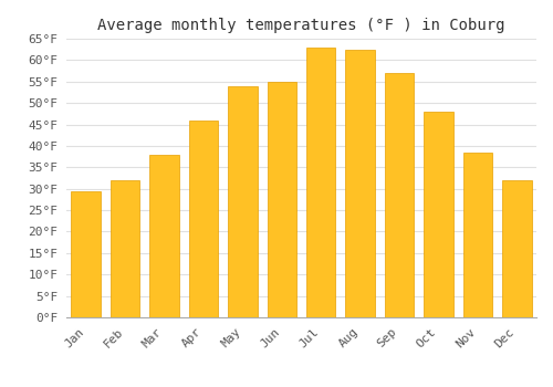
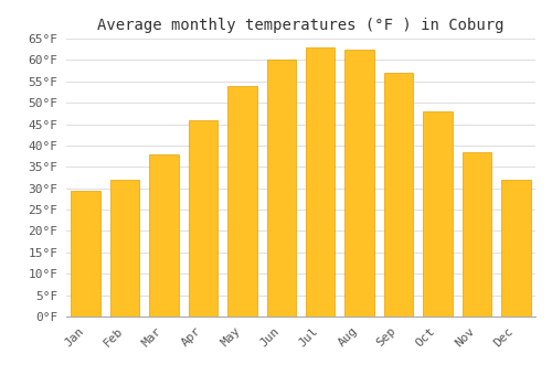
Jun: 55.0°F -> 60.0°F
